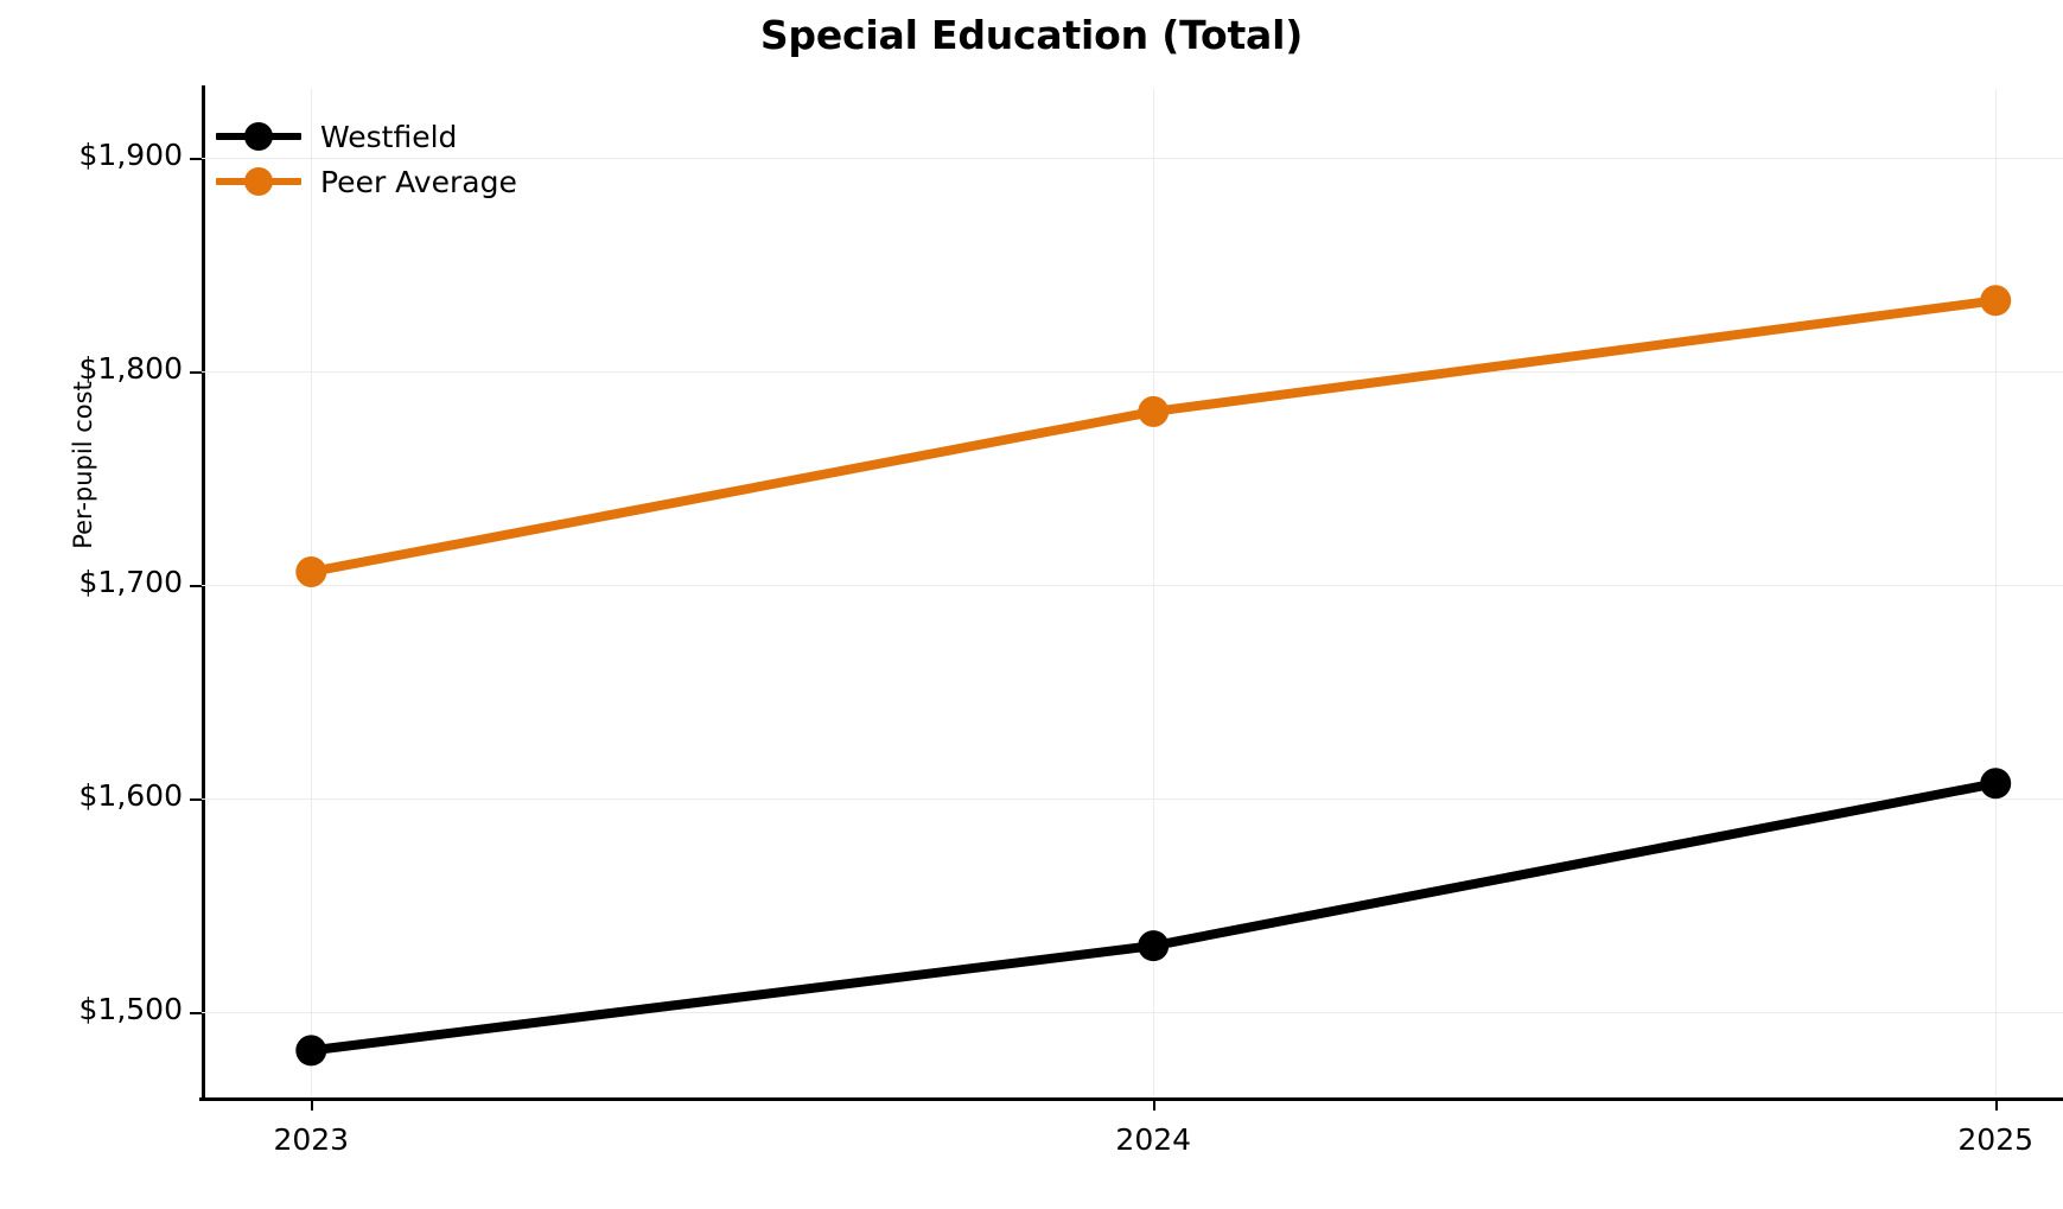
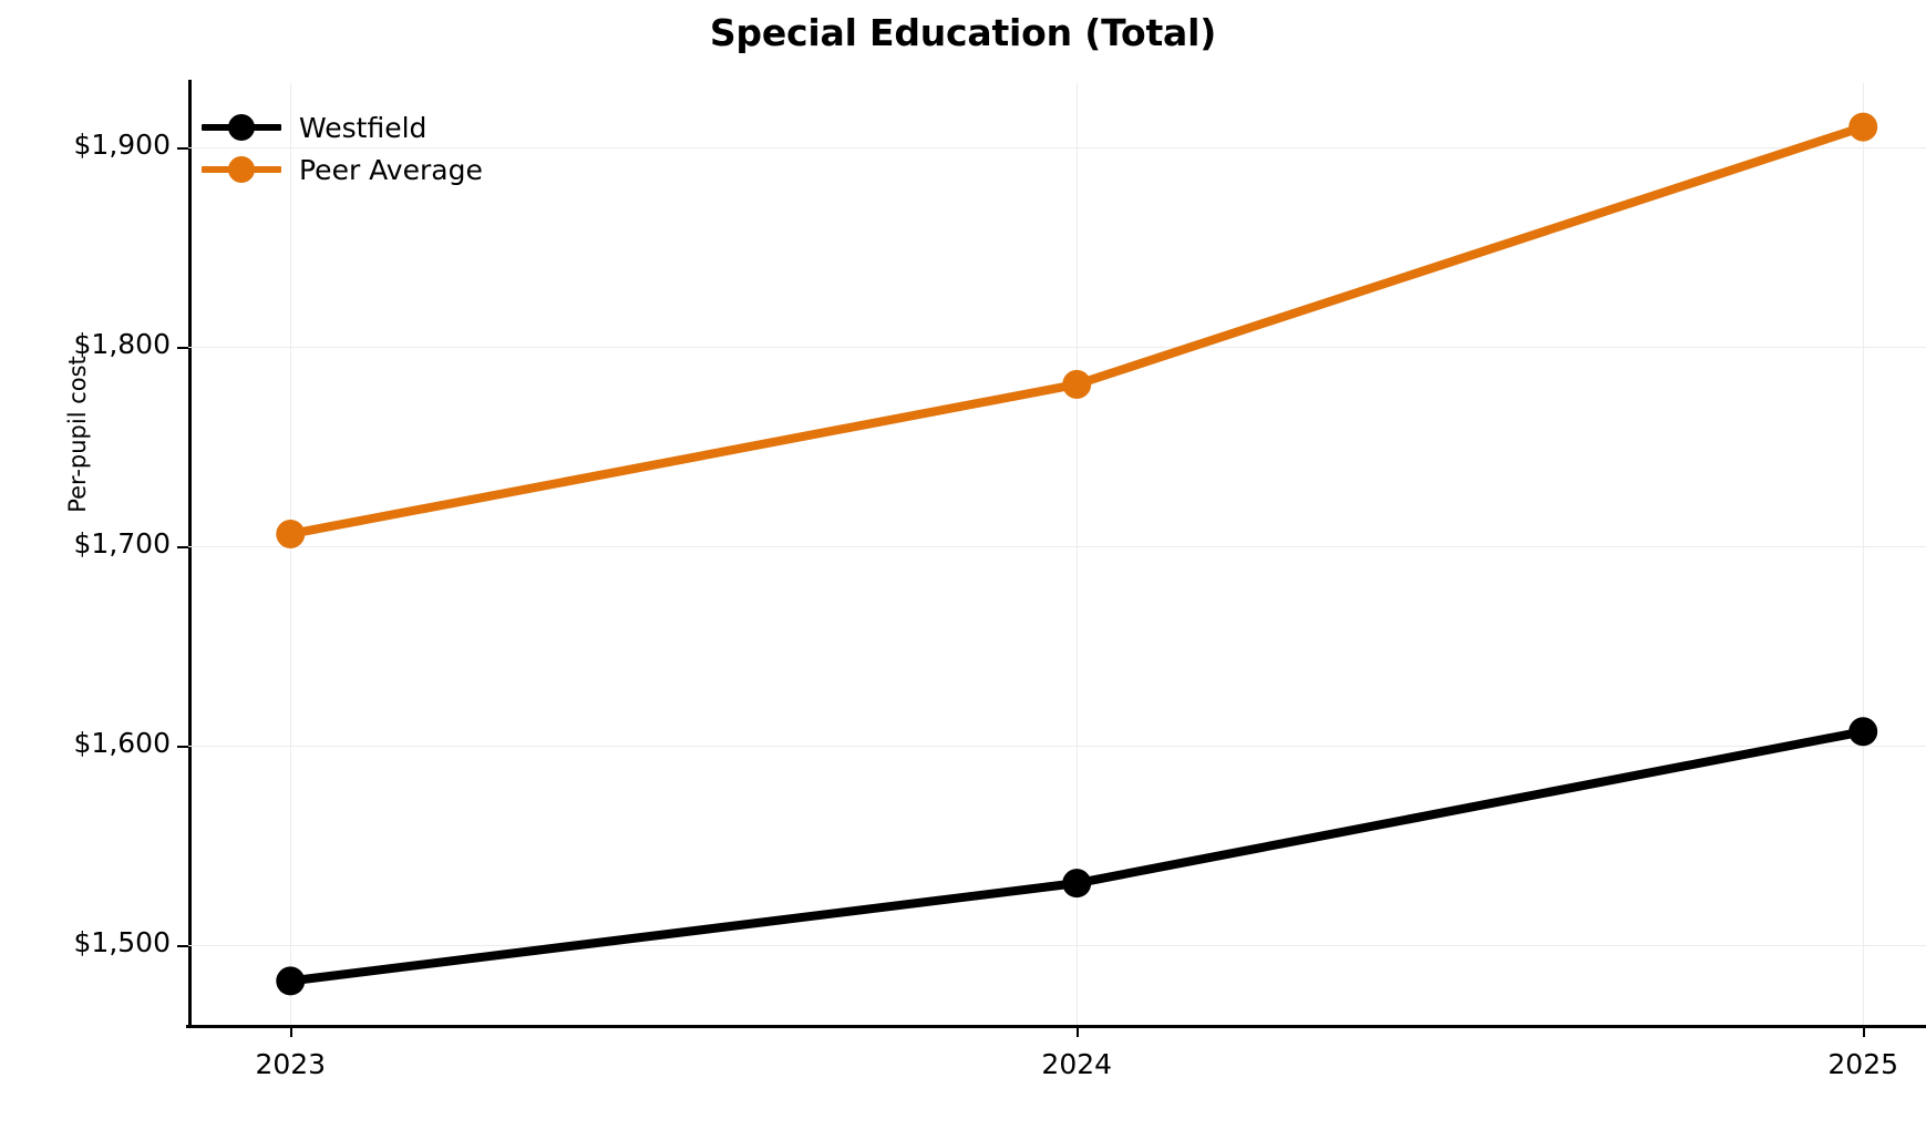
Peer Average/2025: $1833 -> $1910
